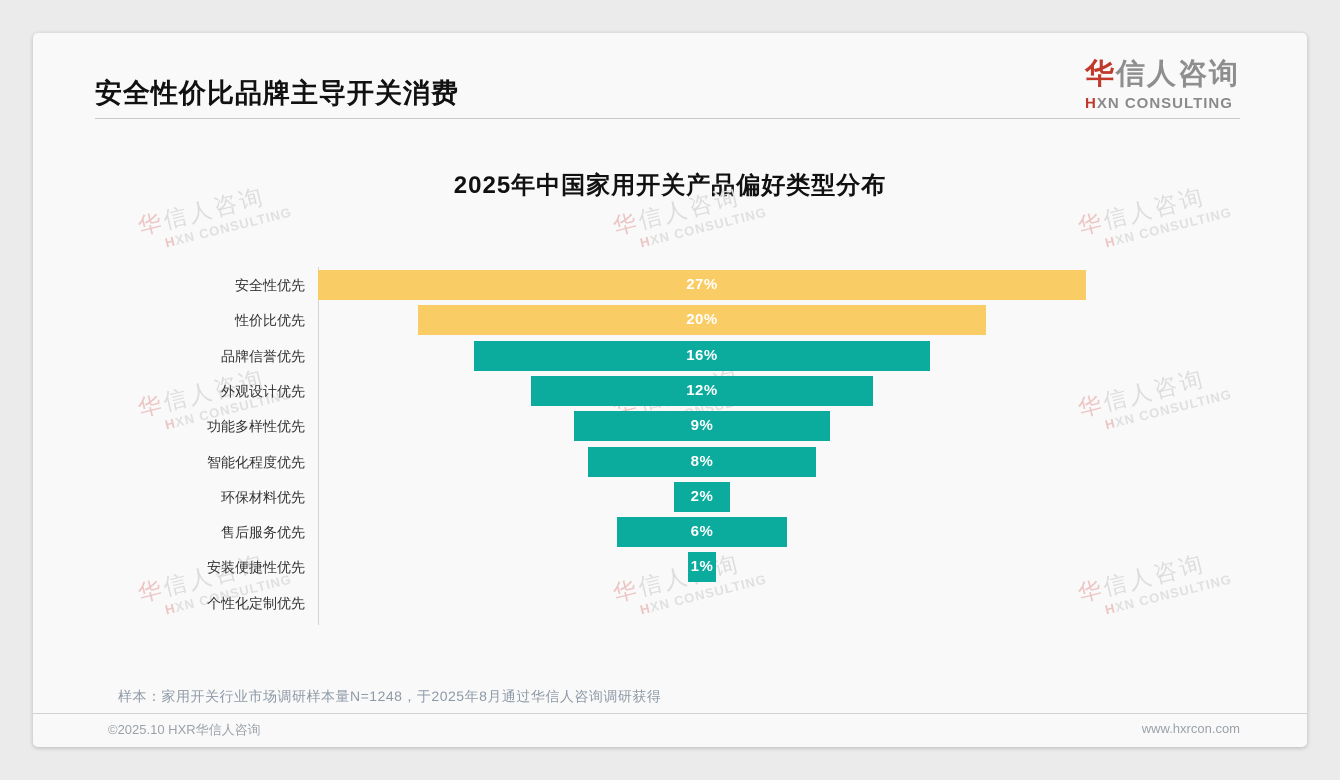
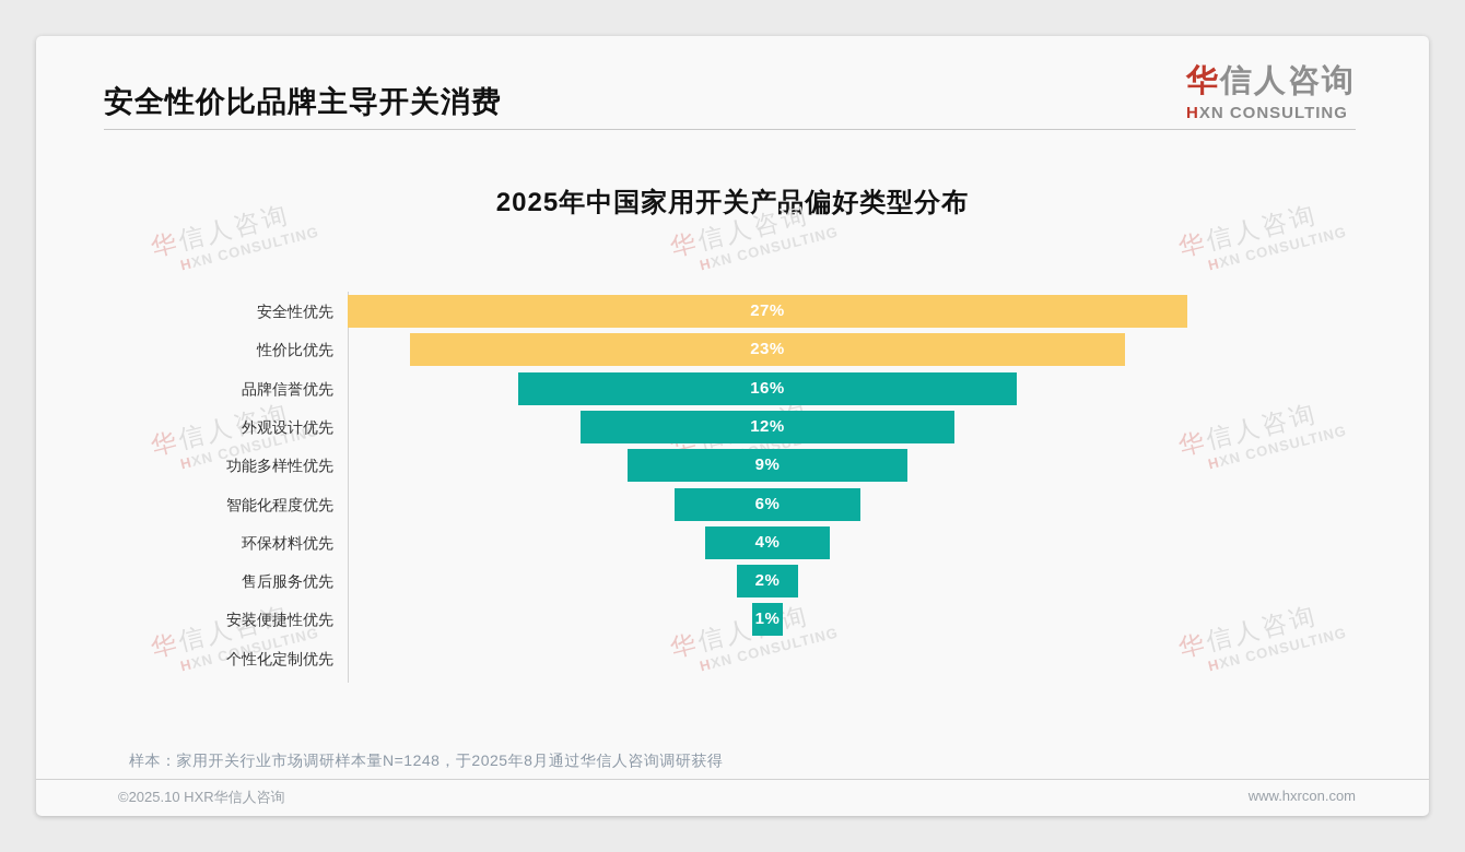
性价比优先: 20% -> 23%
智能化程度优先: 8% -> 6%
环保材料优先: 2% -> 4%
售后服务优先: 6% -> 2%
